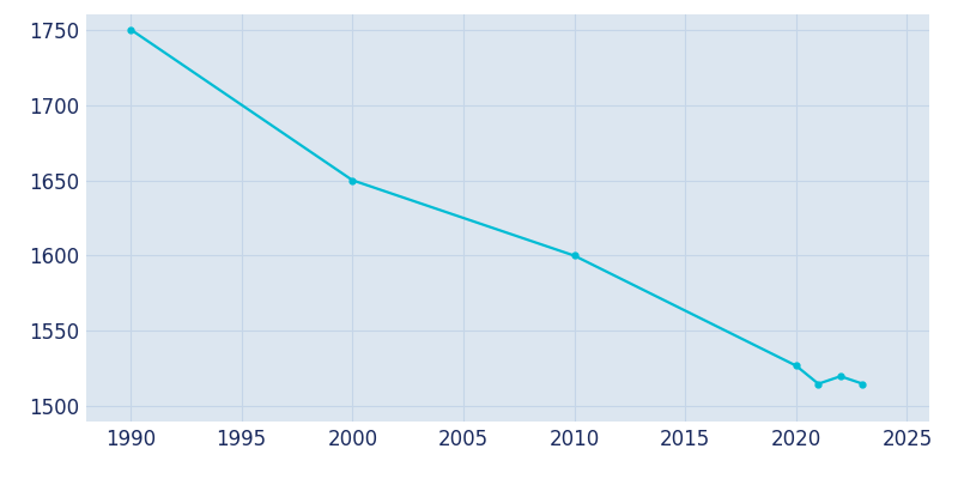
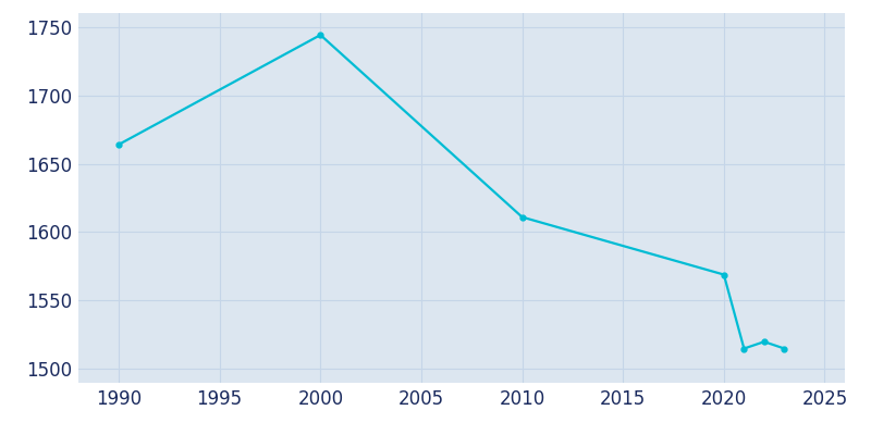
1990: 1750 -> 1664
2000: 1650 -> 1744
2010: 1600 -> 1611
2020: 1527 -> 1569
